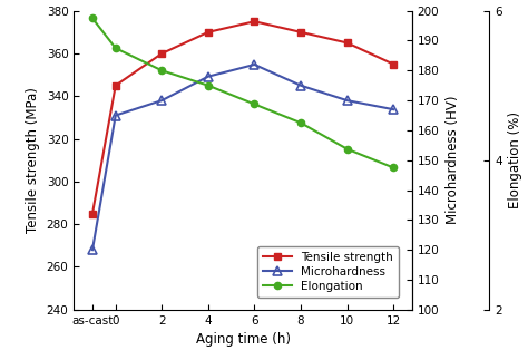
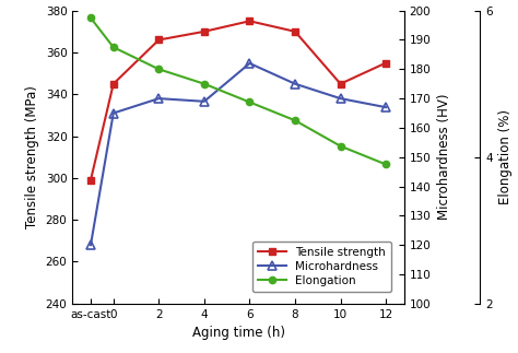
Tensile strength/as-cast: 285 -> 299
Tensile strength/2: 360 -> 366
Microhardness/4: 178 -> 169
Tensile strength/10: 365 -> 345
